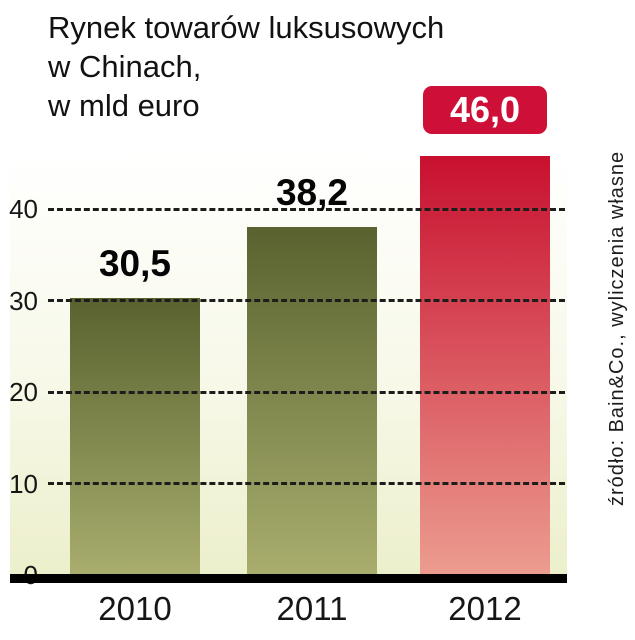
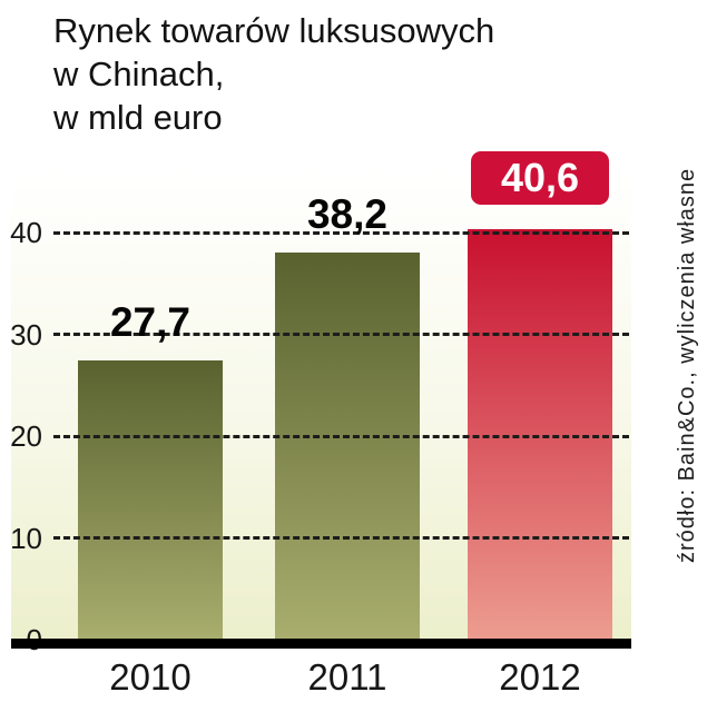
2010: 30,5 -> 27,7
2012: 46,0 -> 40,6
